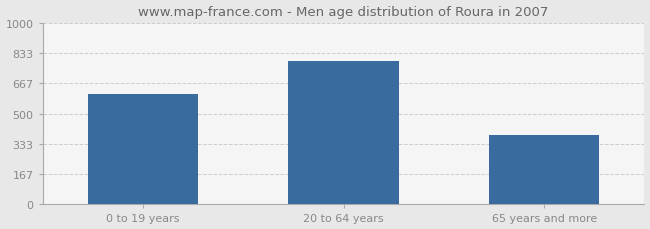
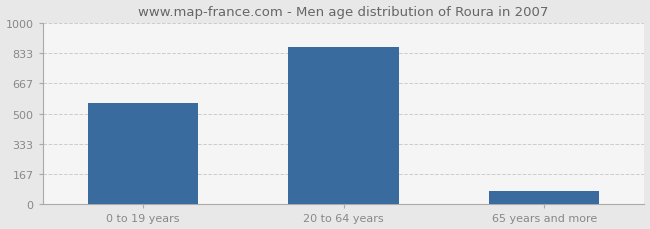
0 to 19 years: 610 -> 560
20 to 64 years: 790 -> 870
65 years and more: 380 -> 70
